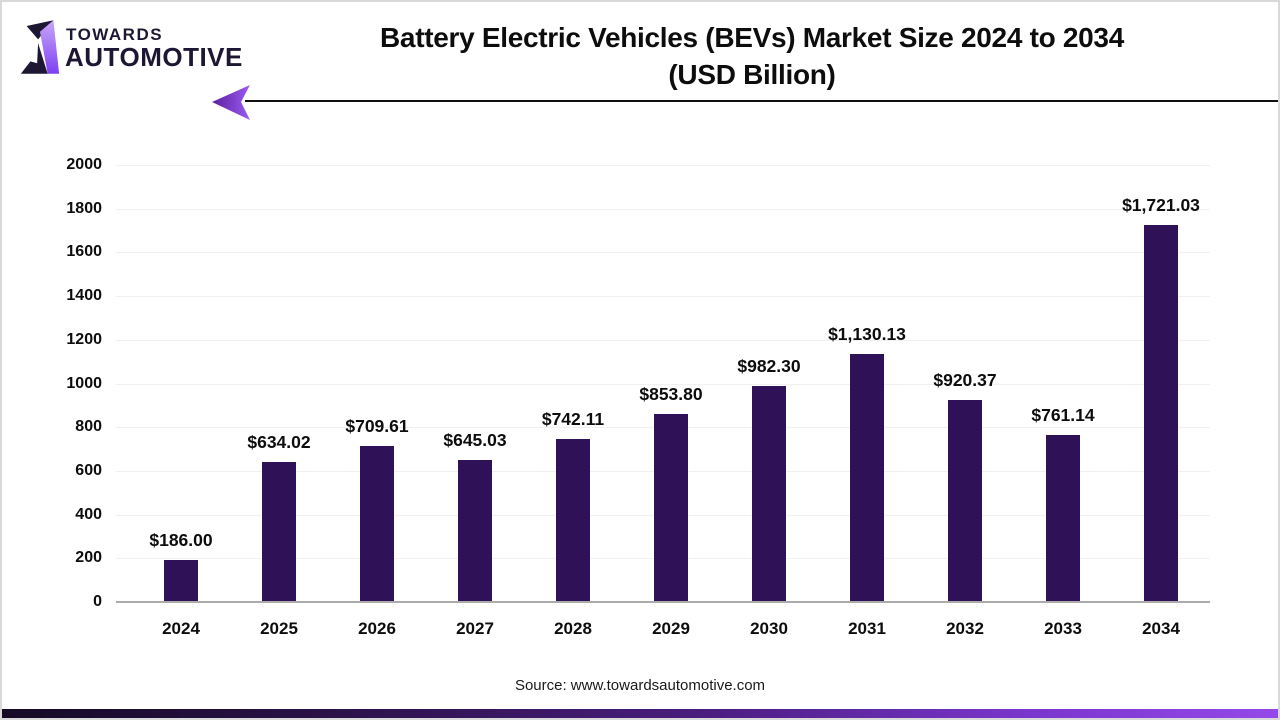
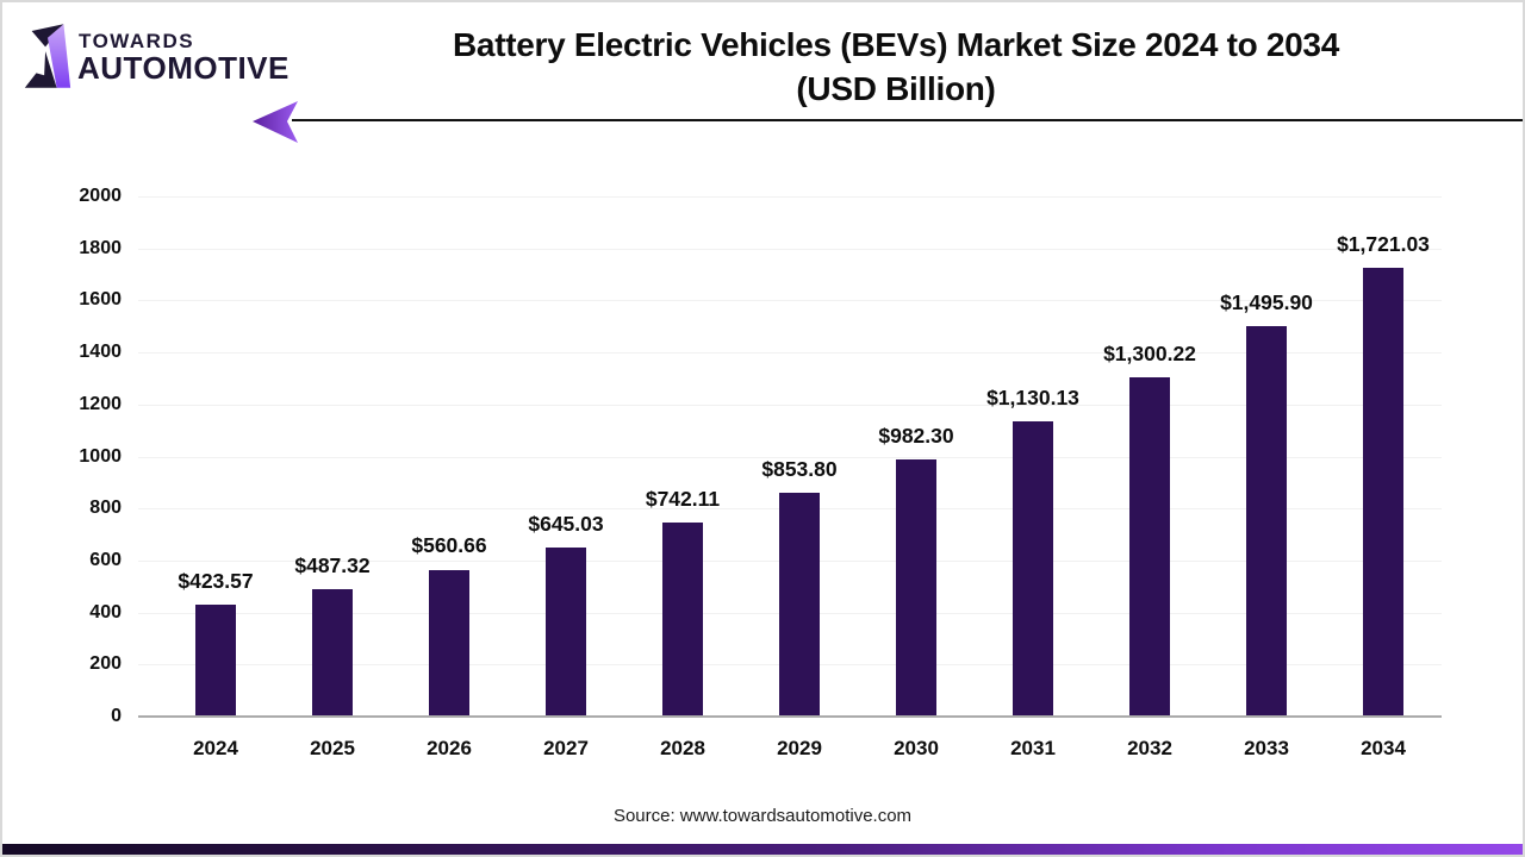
2024: $186.00 -> $423.57
2025: $634.02 -> $487.32
2026: $709.61 -> $560.66
2032: $920.37 -> $1,300.22
2033: $761.14 -> $1,495.90
